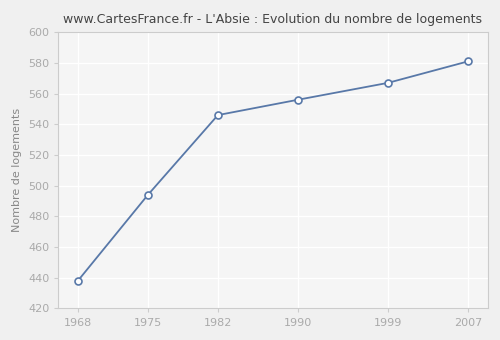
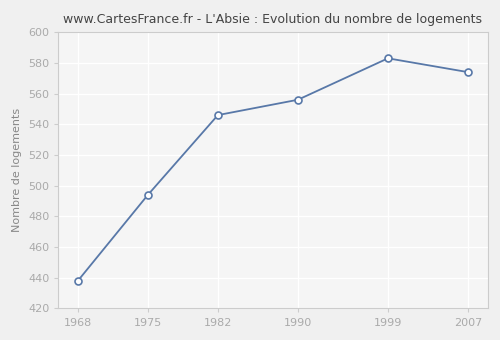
1999: 567 -> 583
2007: 581 -> 574
